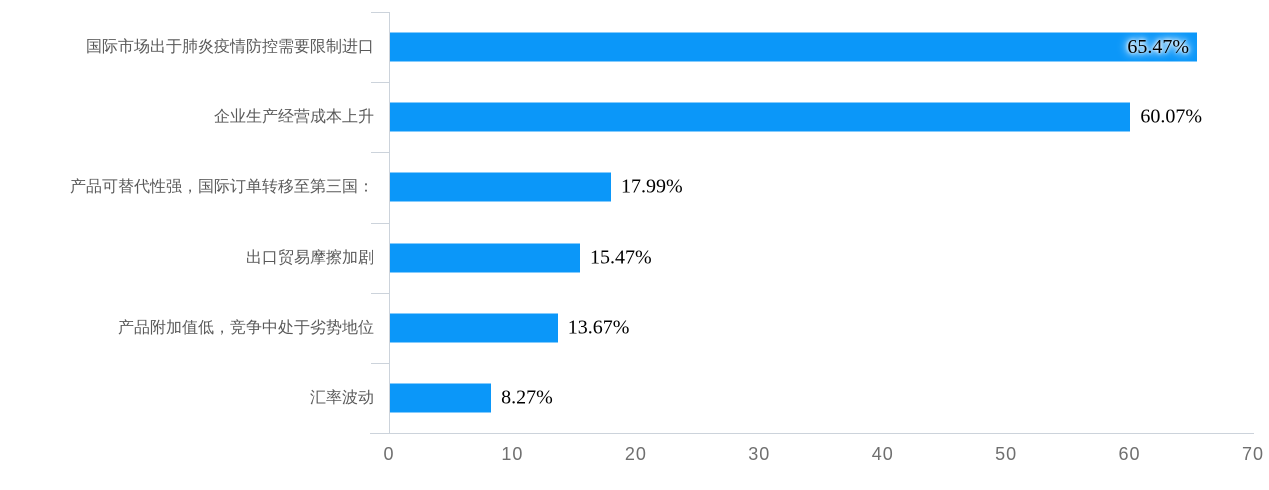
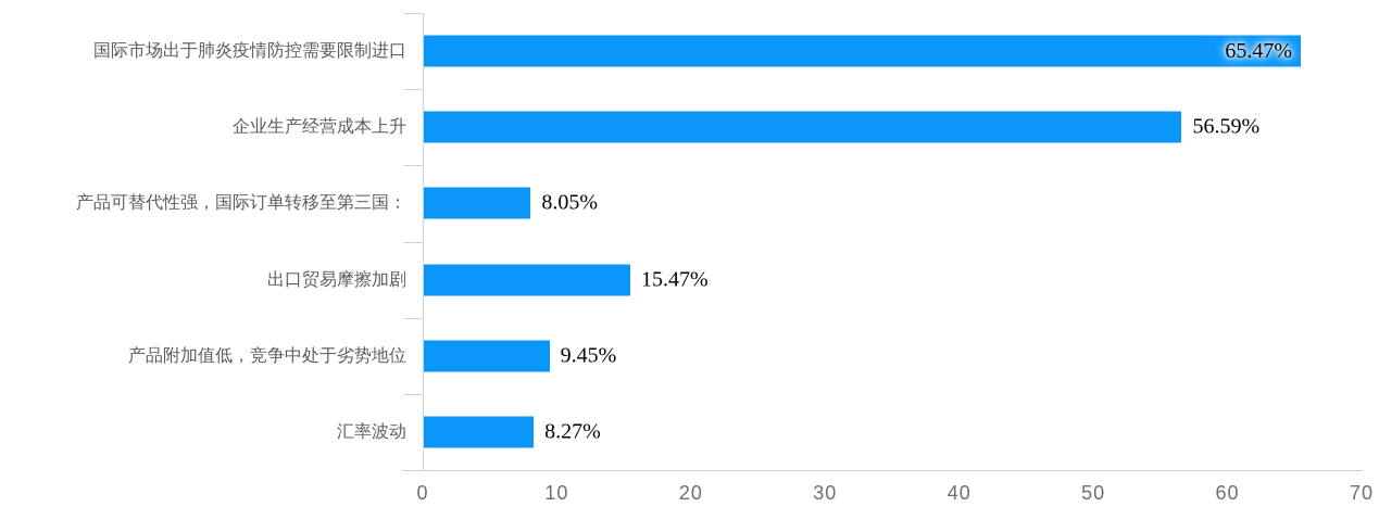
企业生产经营成本上升: 60.07% -> 56.59%
产品可替代性强，国际订单转移至第三国：: 17.99% -> 8.05%
产品附加值低，竞争中处于劣势地位: 13.67% -> 9.45%
